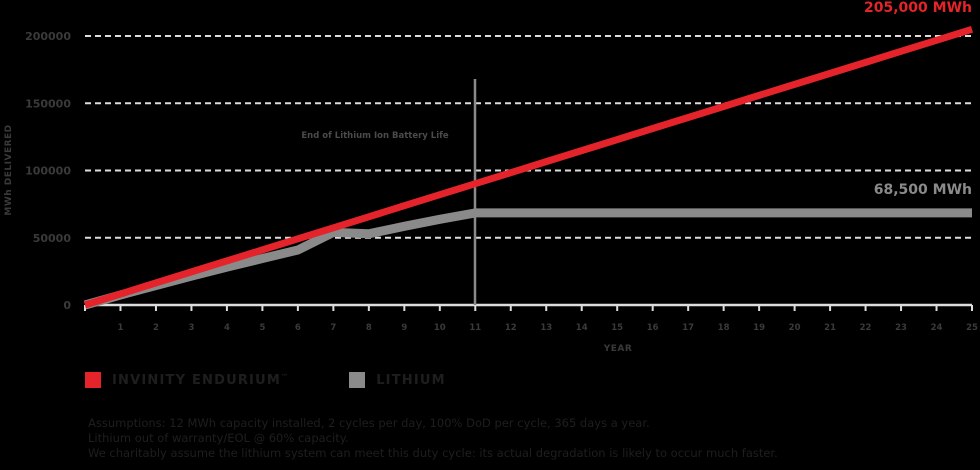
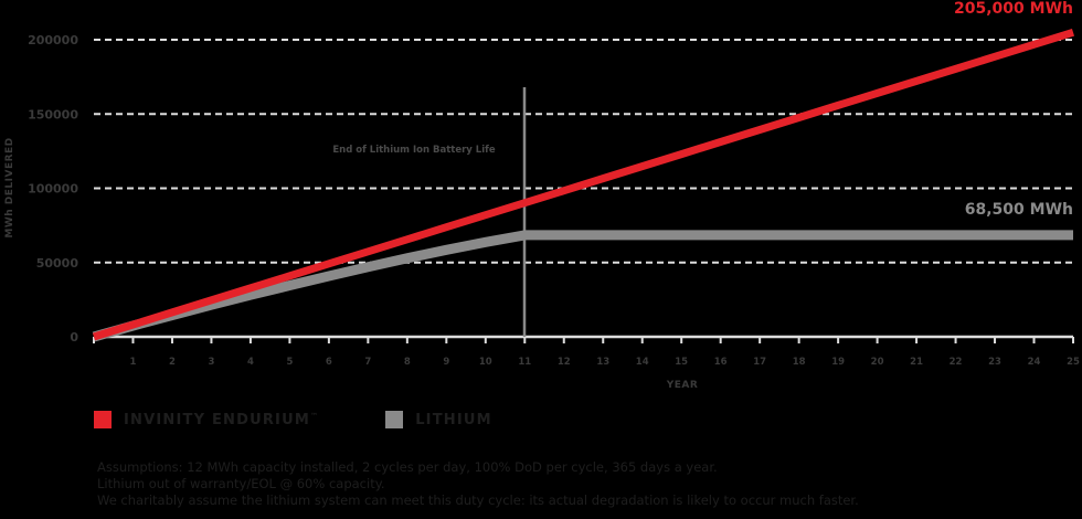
LITHIUM/7: 54000 -> 47000
